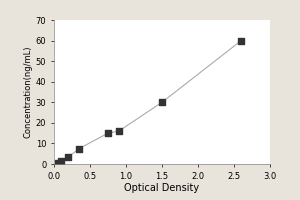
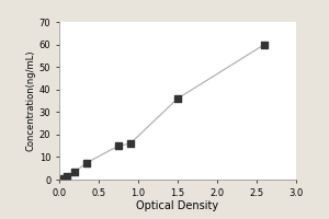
1.5: 30.0 -> 36.0
